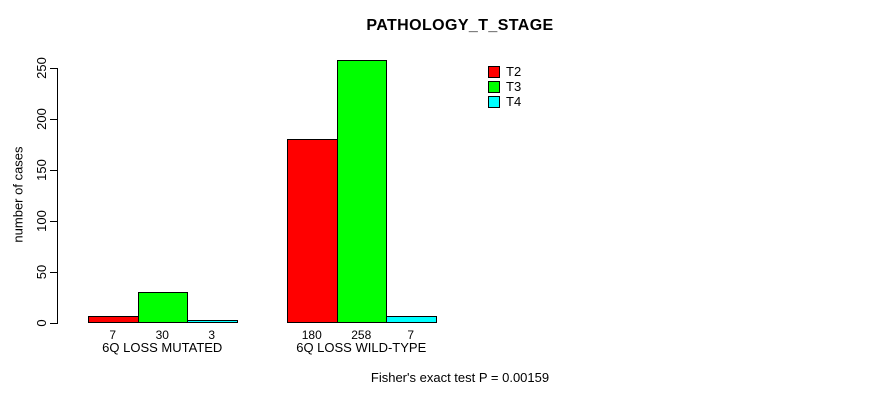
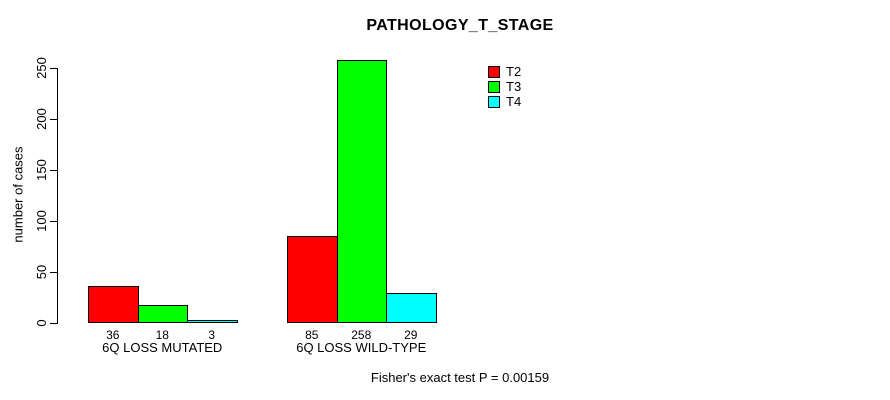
T2/6Q LOSS MUTATED: 7 -> 36
T3/6Q LOSS MUTATED: 30 -> 18
T2/6Q LOSS WILD-TYPE: 180 -> 85
T4/6Q LOSS WILD-TYPE: 7 -> 29
